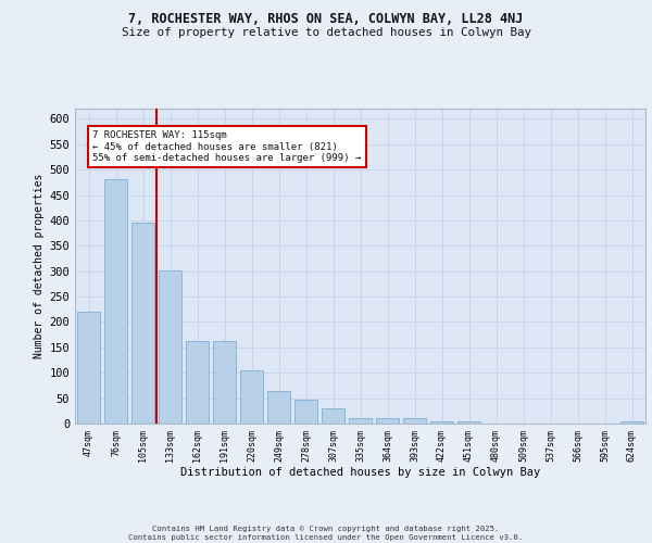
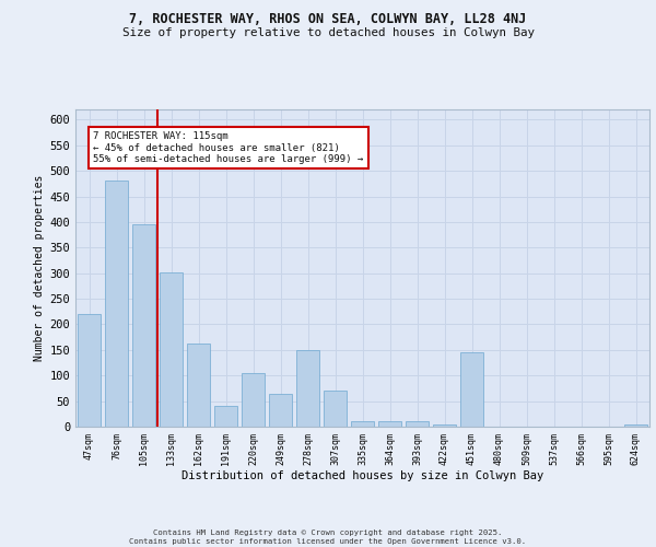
191sqm: 163 -> 40
278sqm: 47 -> 150
307sqm: 30 -> 70
451sqm: 5 -> 145
